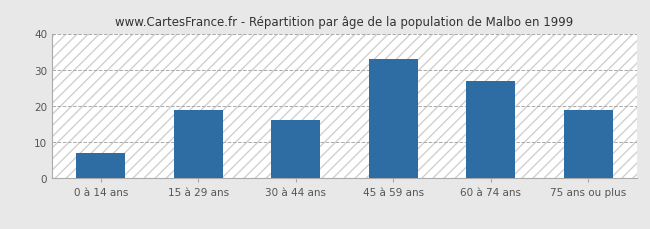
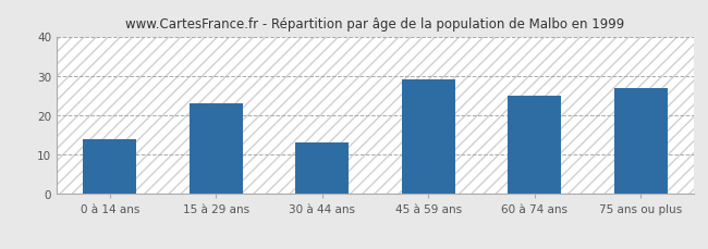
0 à 14 ans: 7 -> 14
15 à 29 ans: 19 -> 23
30 à 44 ans: 16 -> 13
45 à 59 ans: 33 -> 29
60 à 74 ans: 27 -> 25
75 ans ou plus: 19 -> 27
